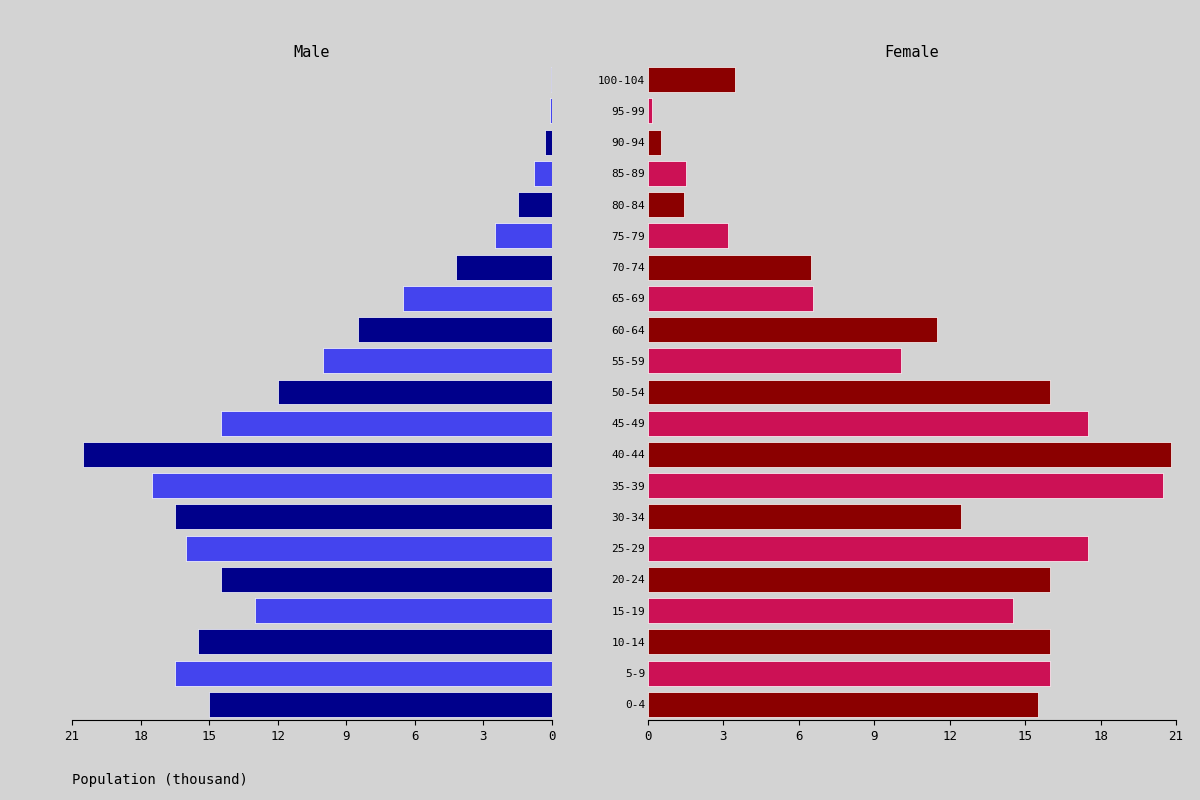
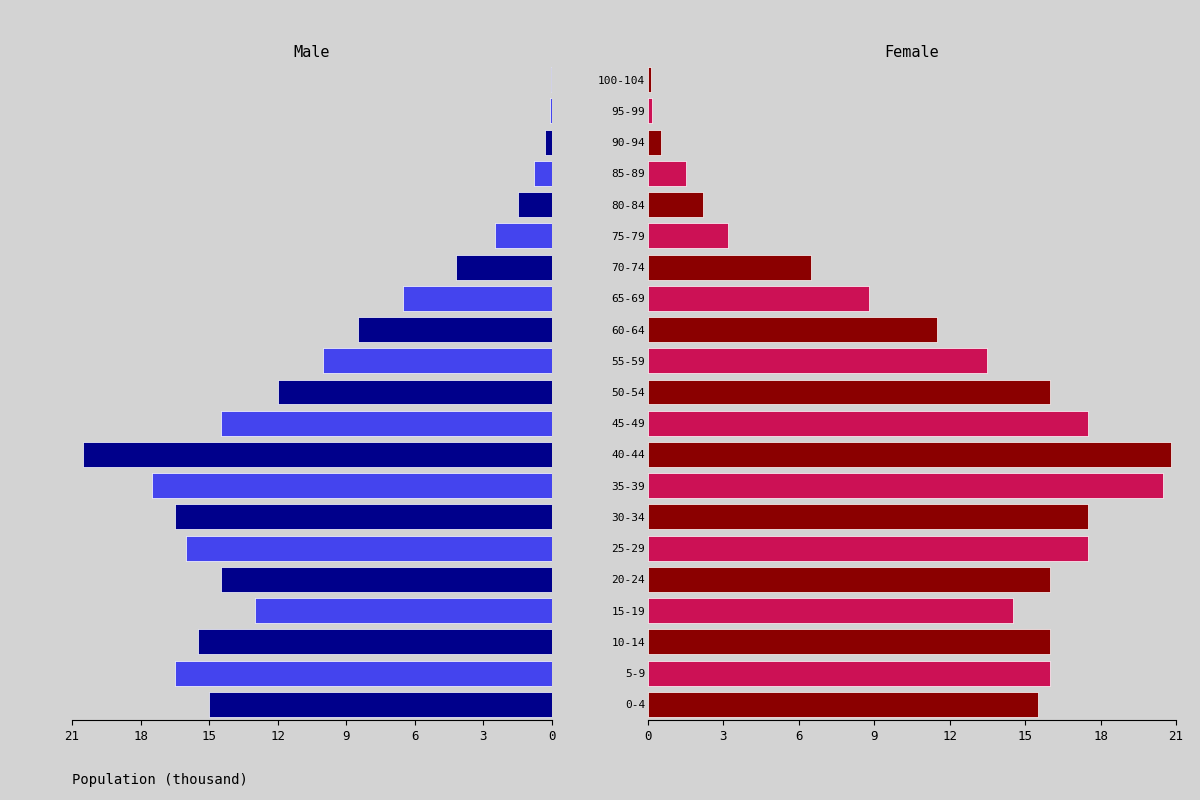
Female/100-104: 3.45 -> 0.10
Female/80-84: 1.45 -> 2.20
Female/65-69: 6.55 -> 8.80
Female/55-59: 10.05 -> 13.50
Female/30-34: 12.45 -> 17.50
